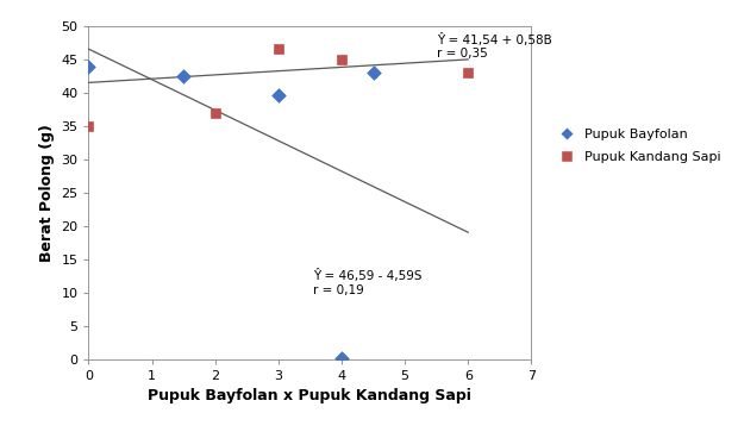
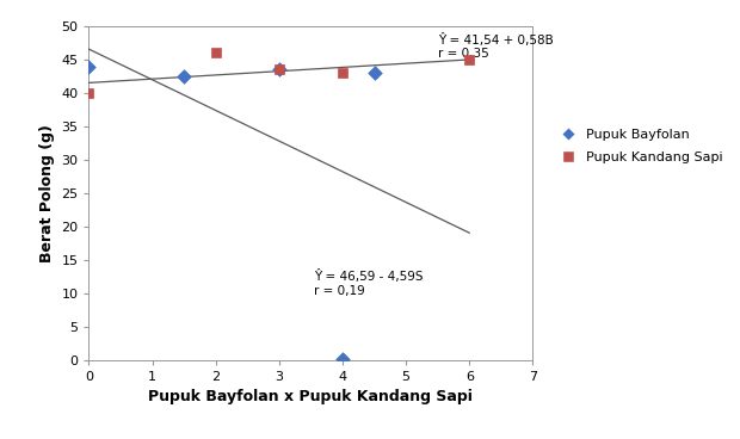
Pupuk Kandang Sapi/0: 35.0 -> 40.0
Pupuk Kandang Sapi/2: 37.0 -> 46.0
Pupuk Bayfolan/3: 39.6 -> 43.5
Pupuk Kandang Sapi/3: 46.6 -> 43.5
Pupuk Kandang Sapi/4: 45.0 -> 43.0
Pupuk Kandang Sapi/6: 43.0 -> 45.0
